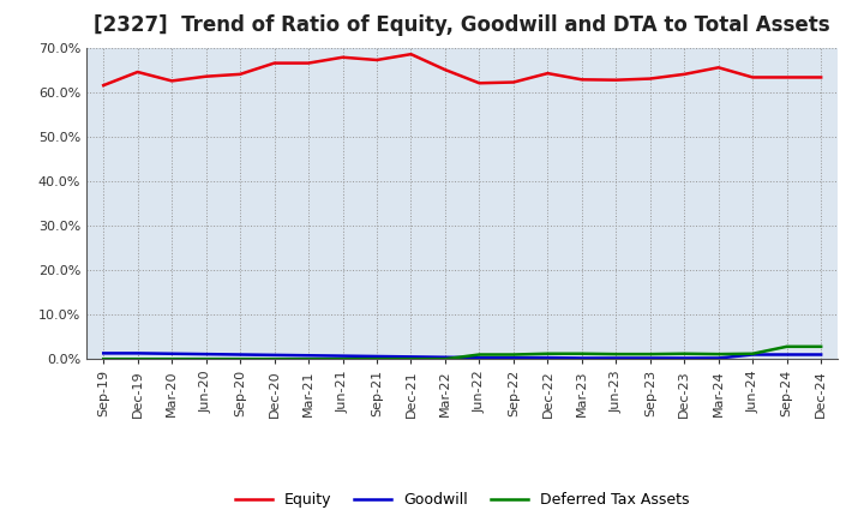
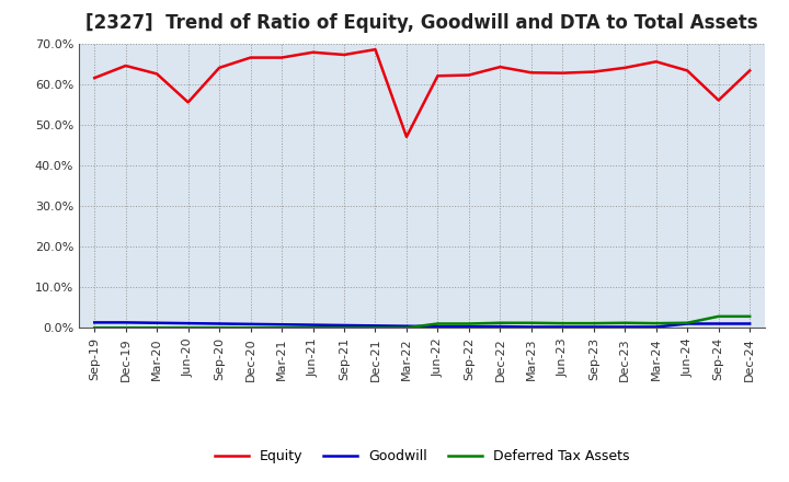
Equity/Jun-20: 63.5% -> 55.5%
Equity/Mar-22: 65.0% -> 47.0%
Equity/Sep-24: 63.3% -> 56.0%
